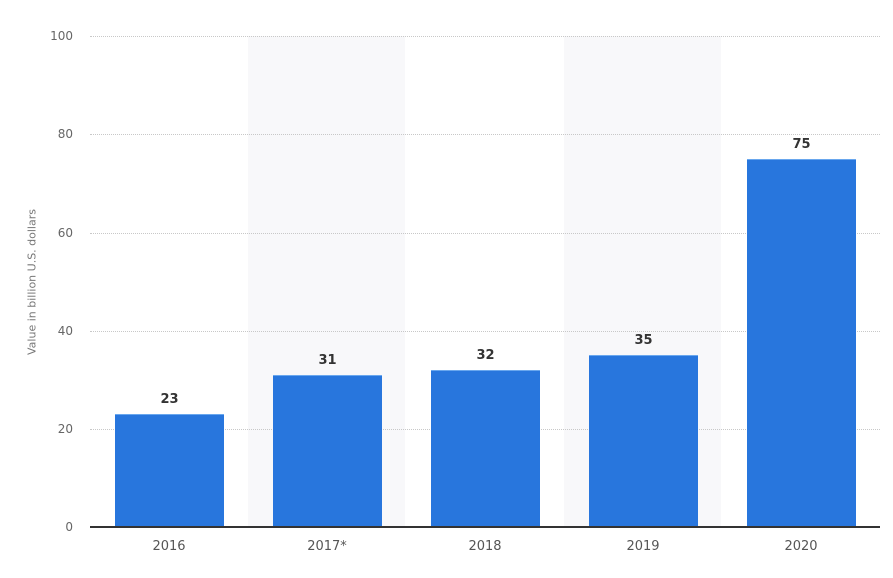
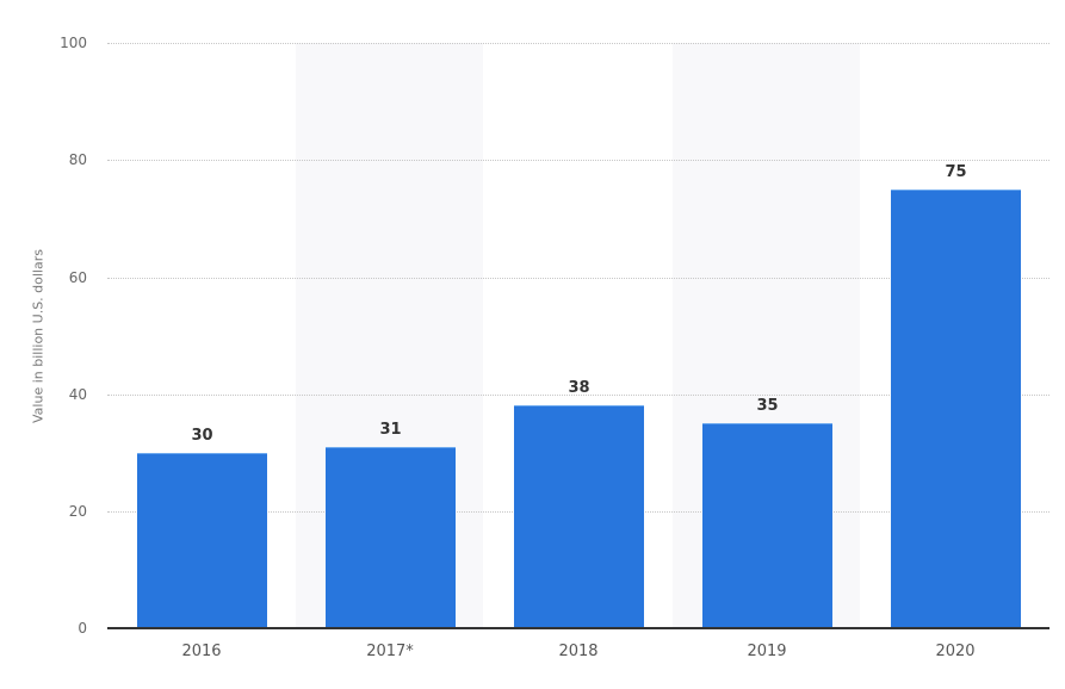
2016: 23 -> 30
2018: 32 -> 38
